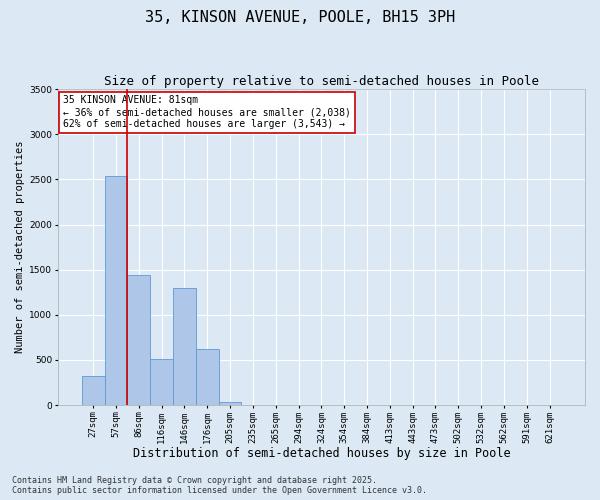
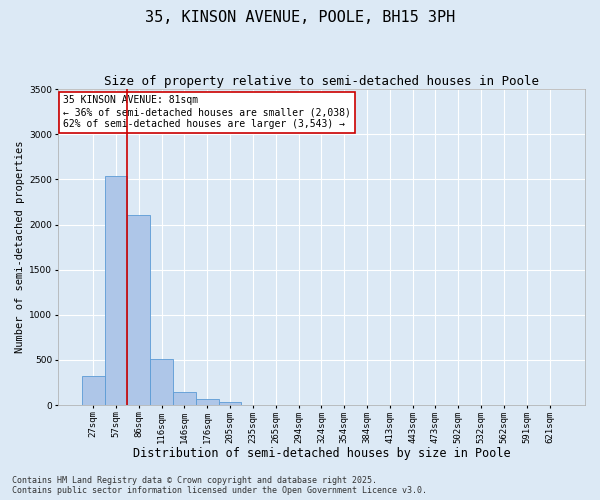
86sqm: 1440 -> 2110
146sqm: 1300 -> 140
176sqm: 620 -> 60
